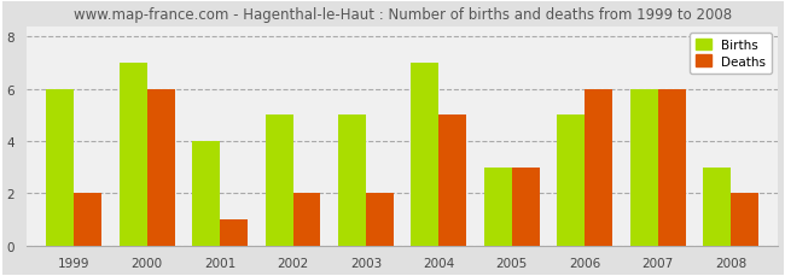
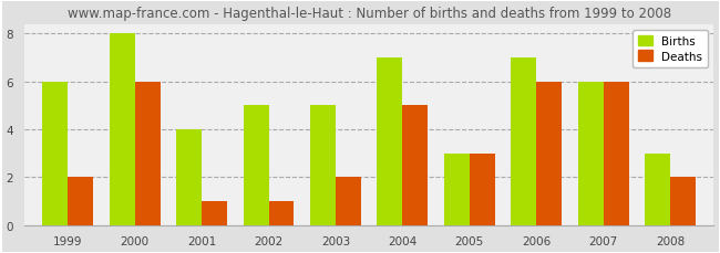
Births/2000: 7 -> 8
Deaths/2002: 2 -> 1
Births/2006: 5 -> 7
